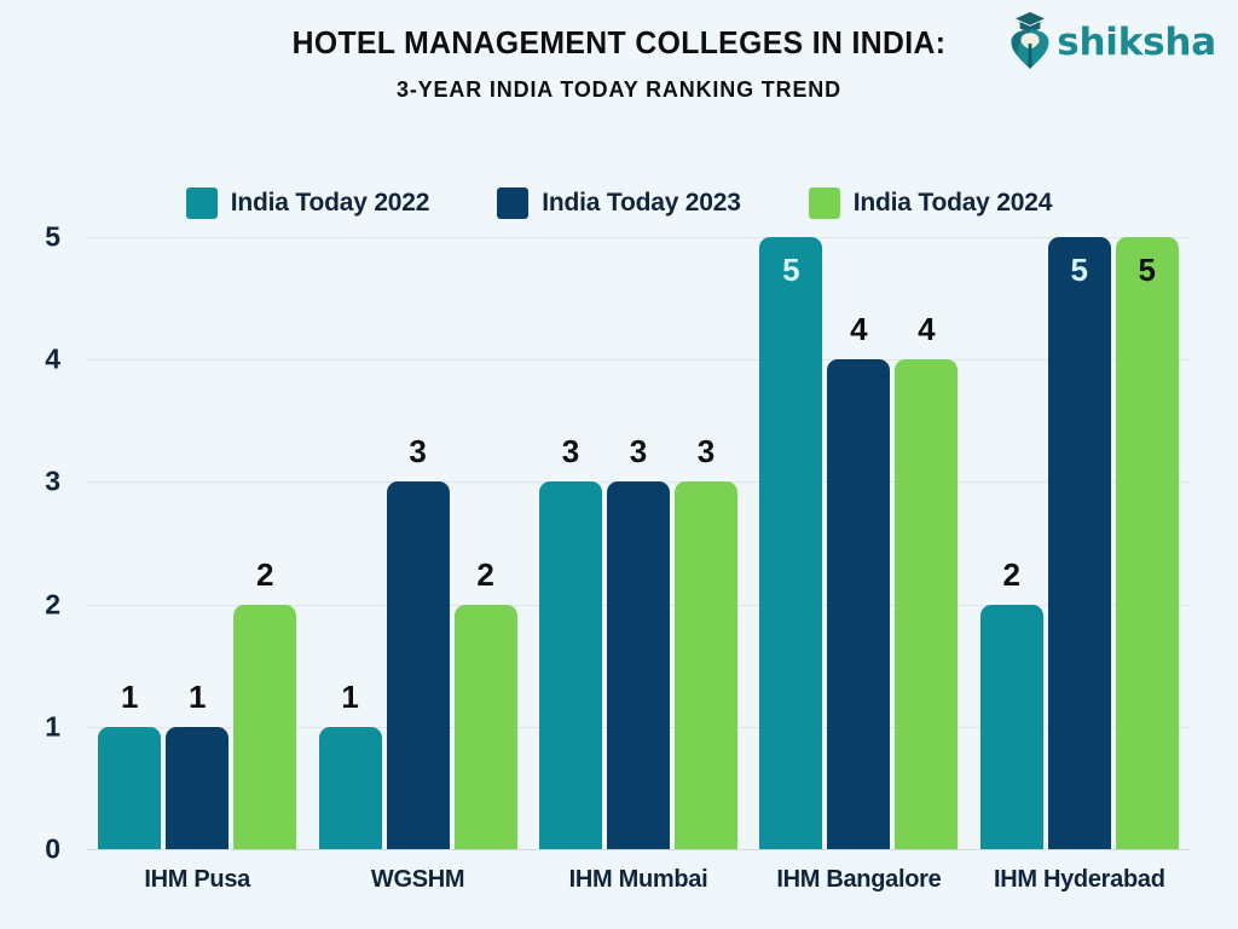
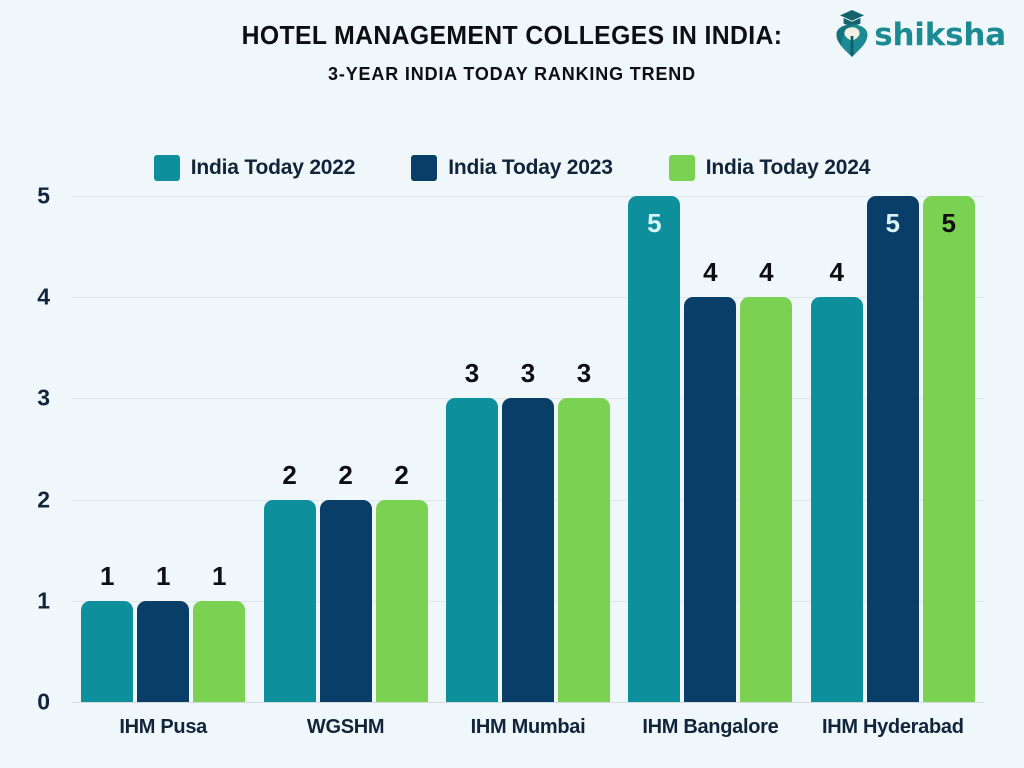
India Today 2024/IHM Pusa: 2 -> 1
India Today 2022/WGSHM: 1 -> 2
India Today 2023/WGSHM: 3 -> 2
India Today 2022/IHM Hyderabad: 2 -> 4
